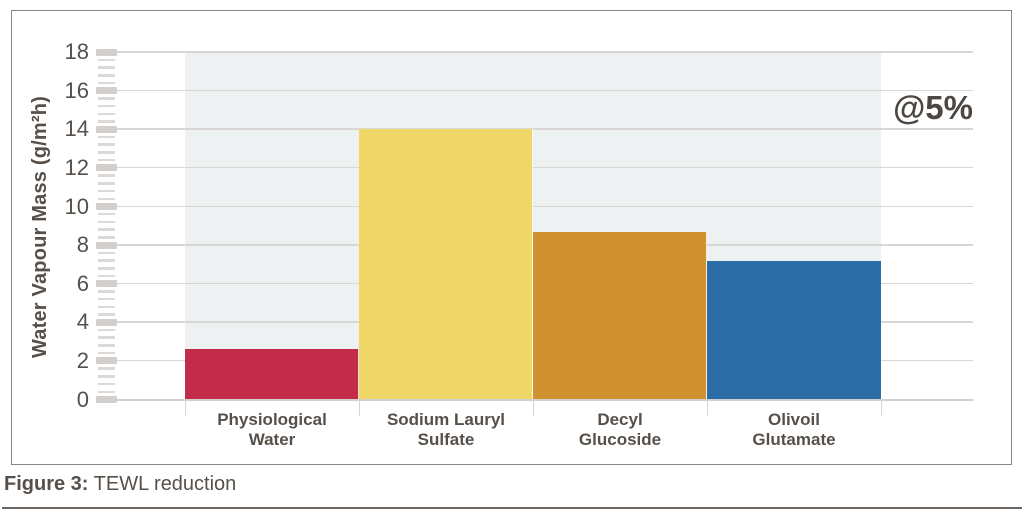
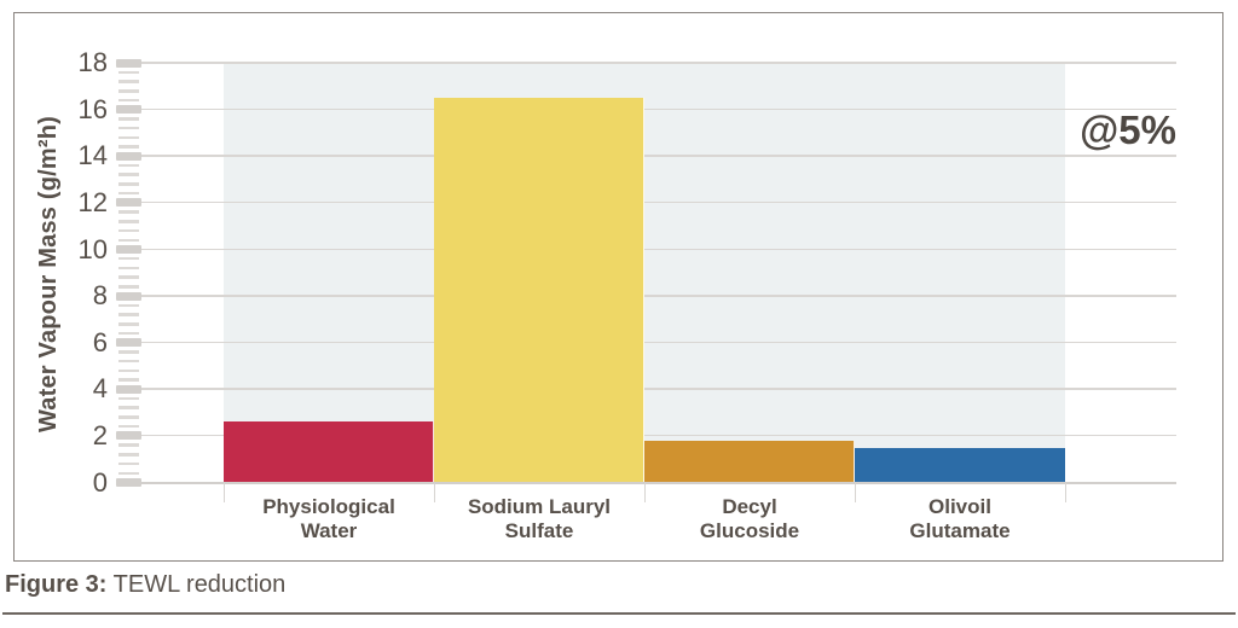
Sodium Lauryl Sulfate: 14.0 -> 16.5
Decyl Glucoside: 8.7 -> 1.8
Olivoil Glutamate: 7.2 -> 1.5
